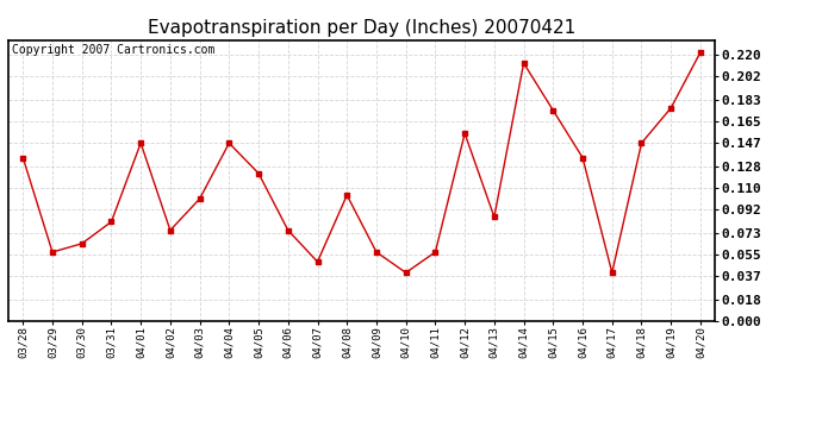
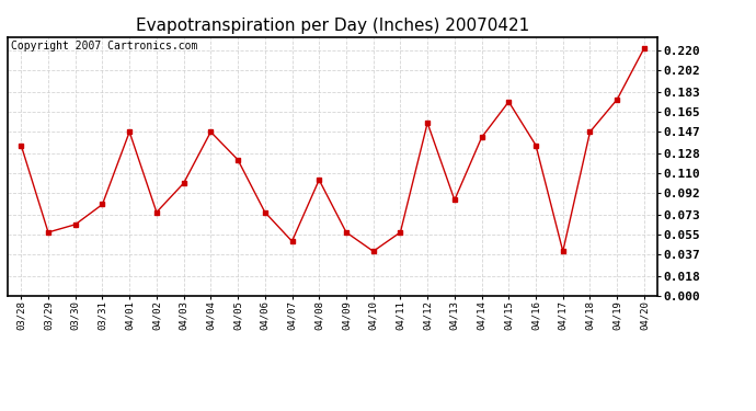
04/14: 0.213 -> 0.142
